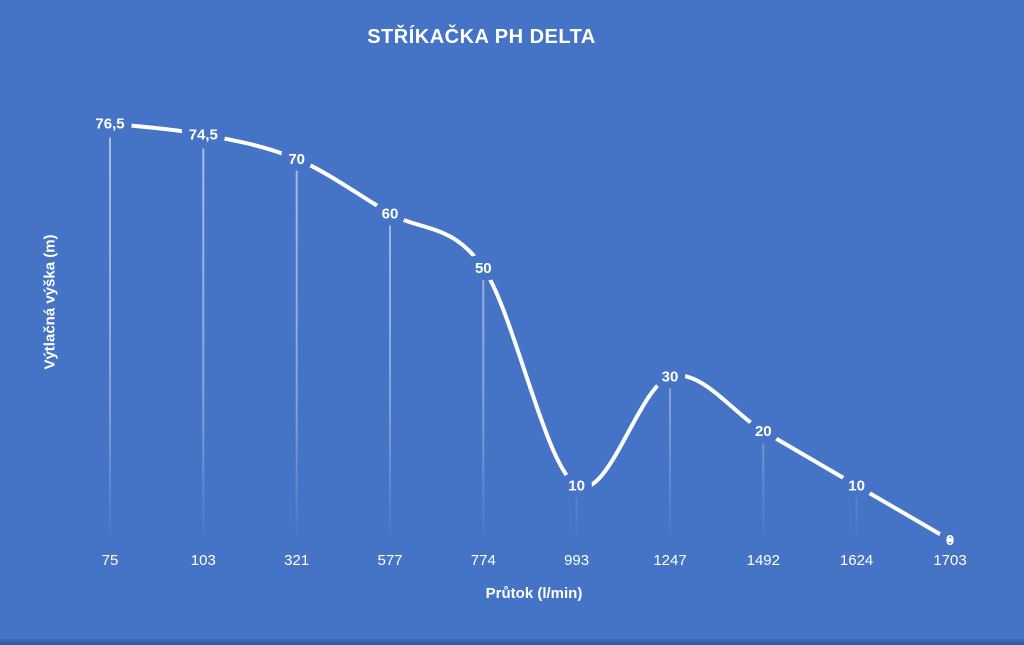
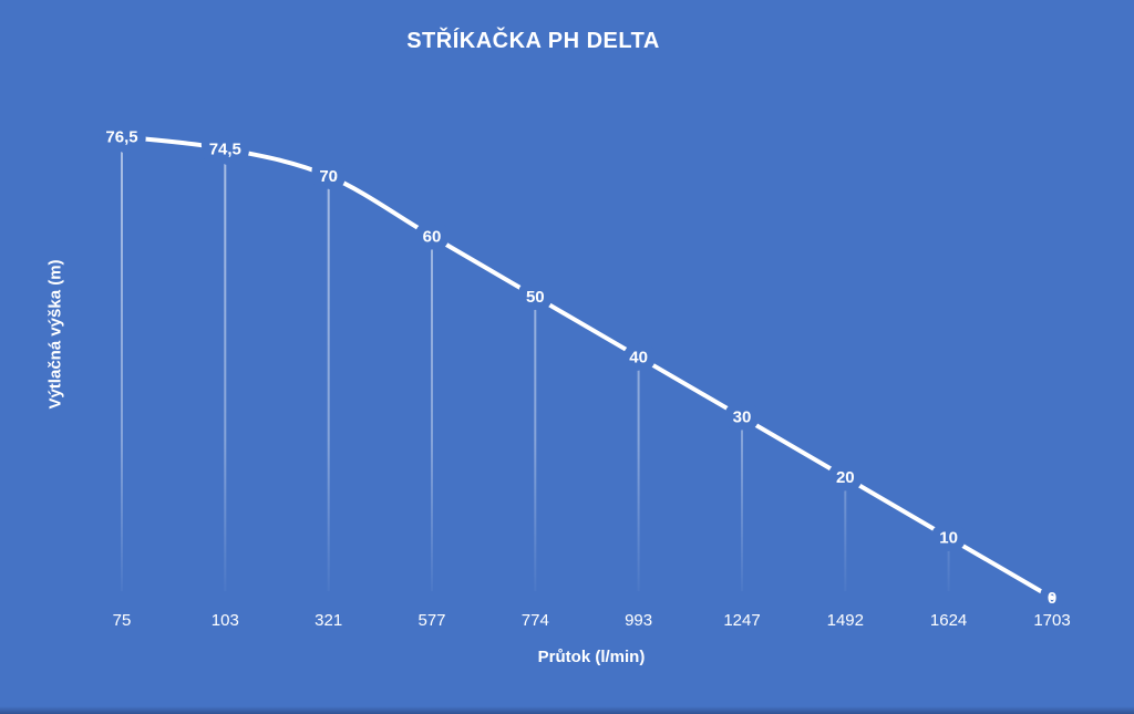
993: 10 -> 40
